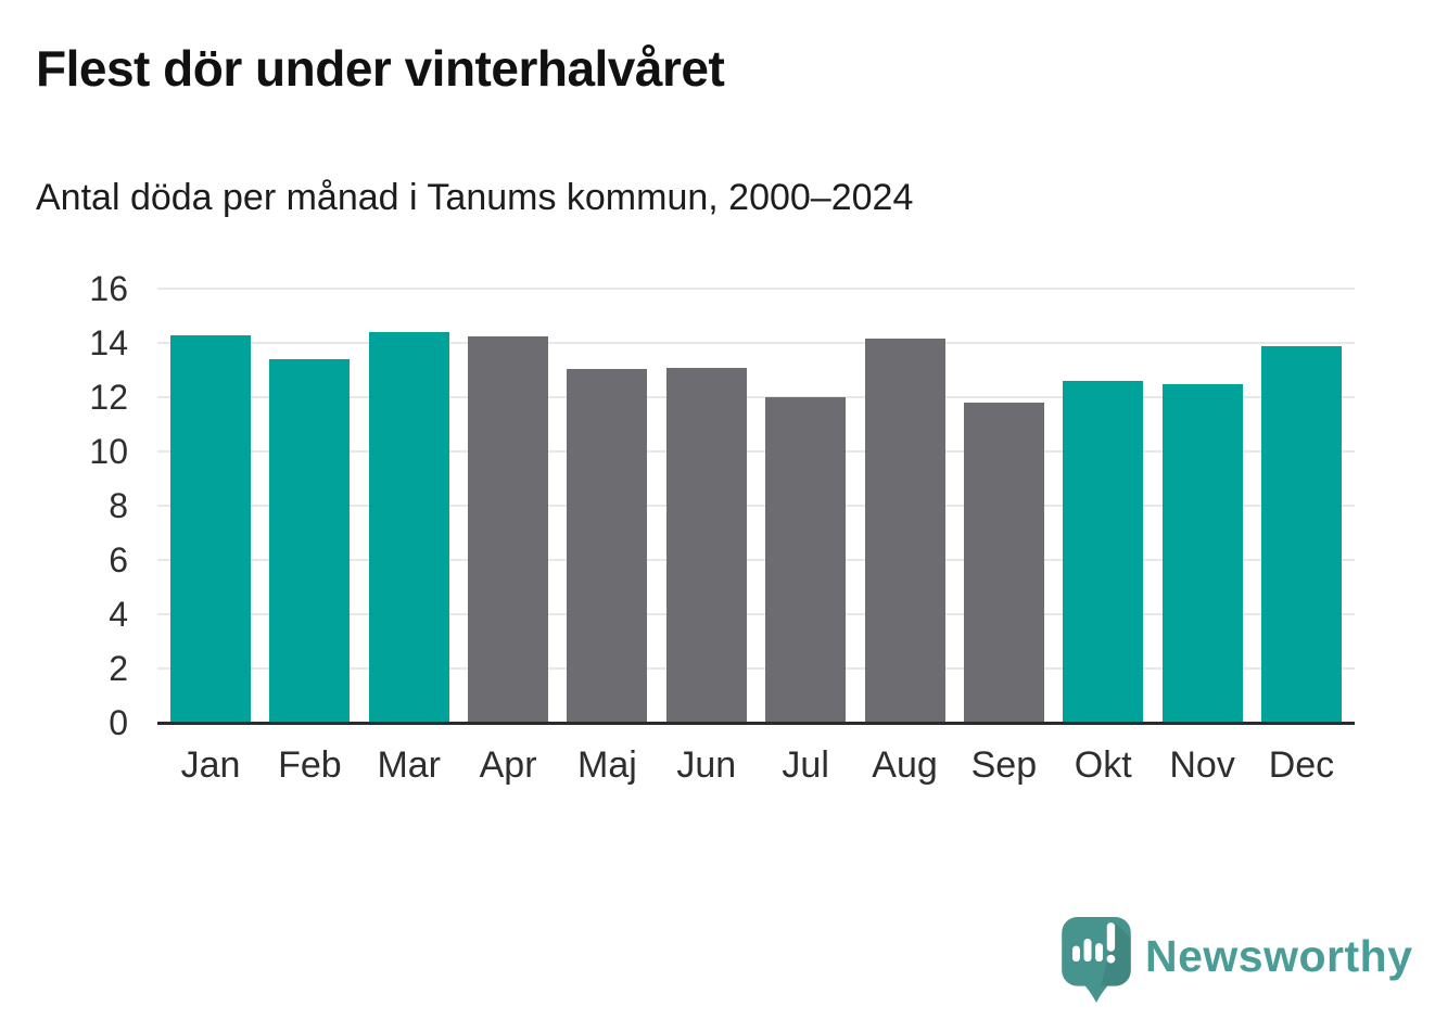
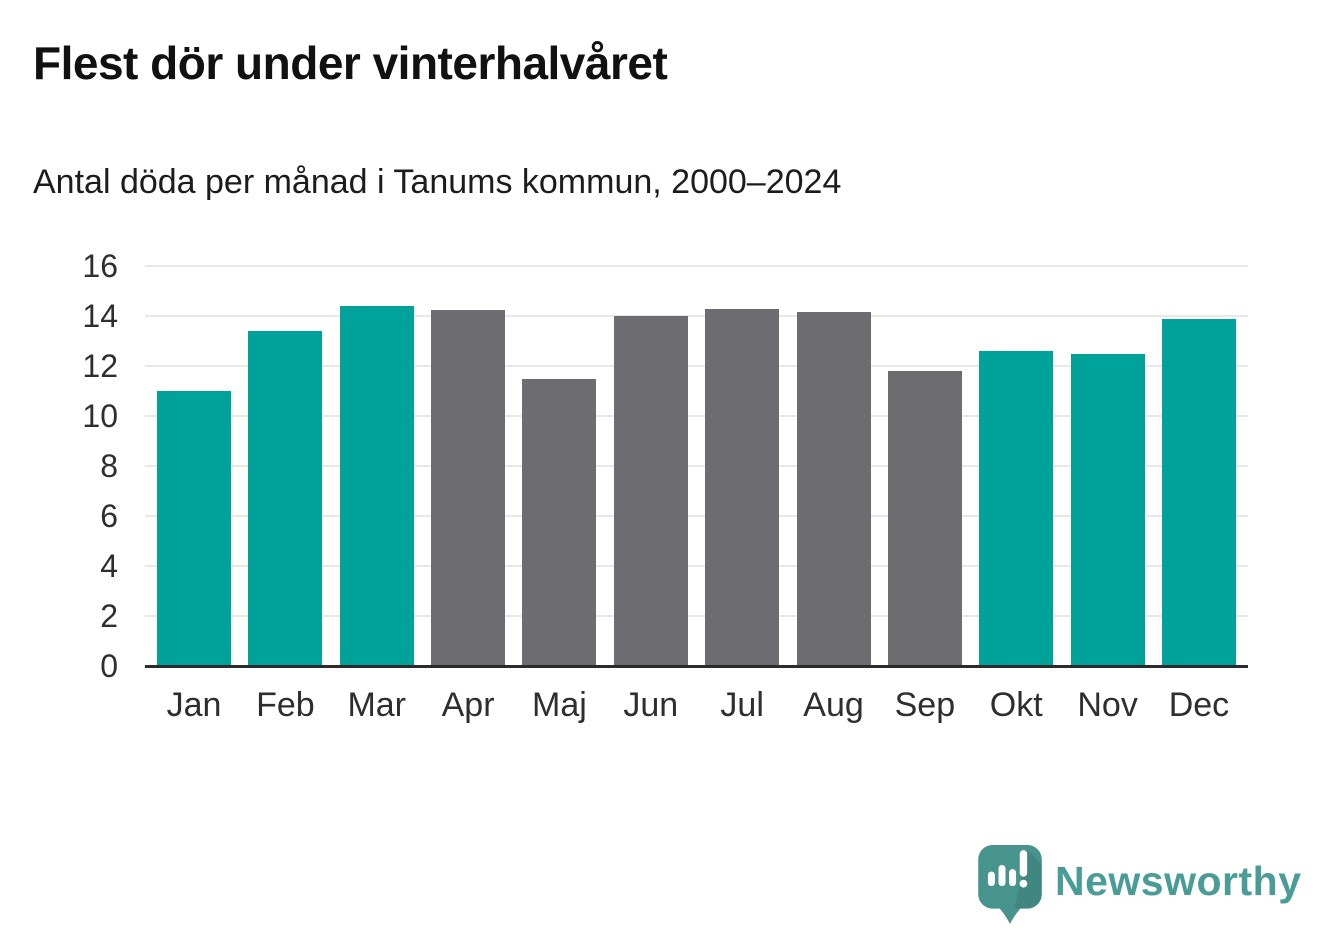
Jan: 14.3 -> 11.0
Maj: 13.1 -> 11.5
Jun: 13.1 -> 14.0
Jul: 12.0 -> 14.3
